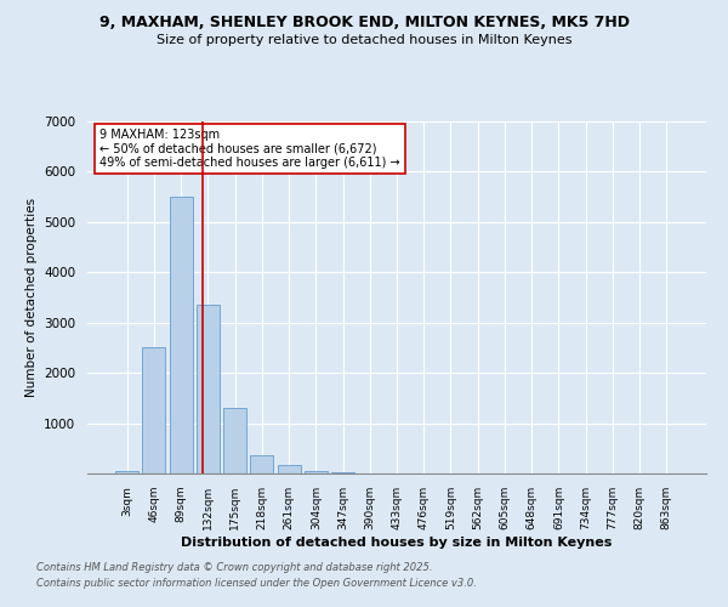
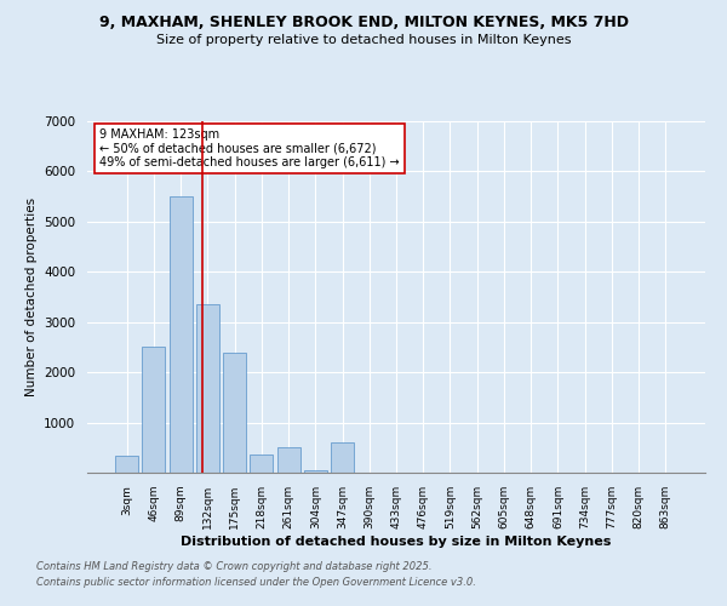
3sqm: 60 -> 350
175sqm: 1300 -> 2400
261sqm: 180 -> 500
347sqm: 30 -> 600
